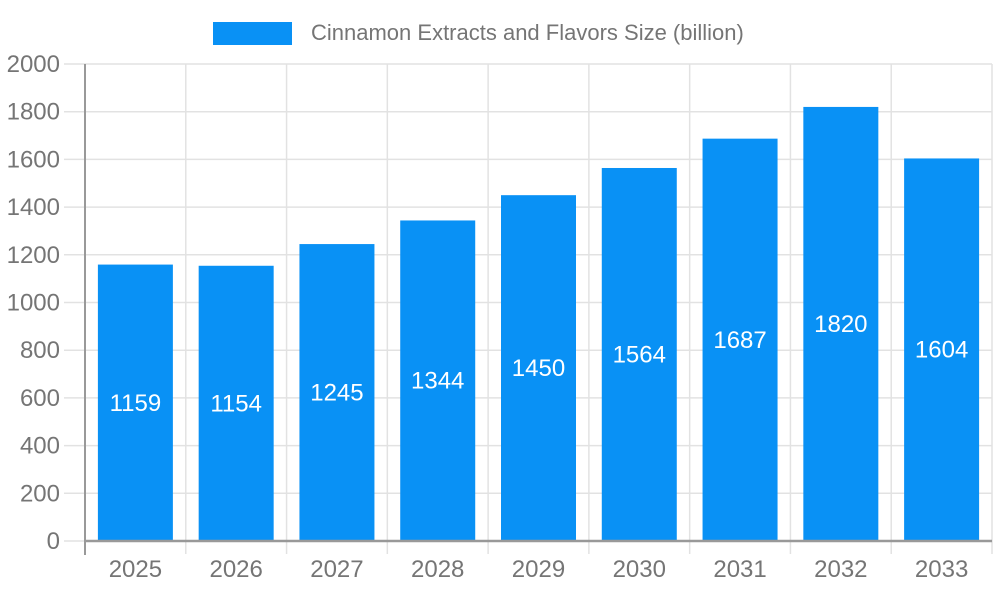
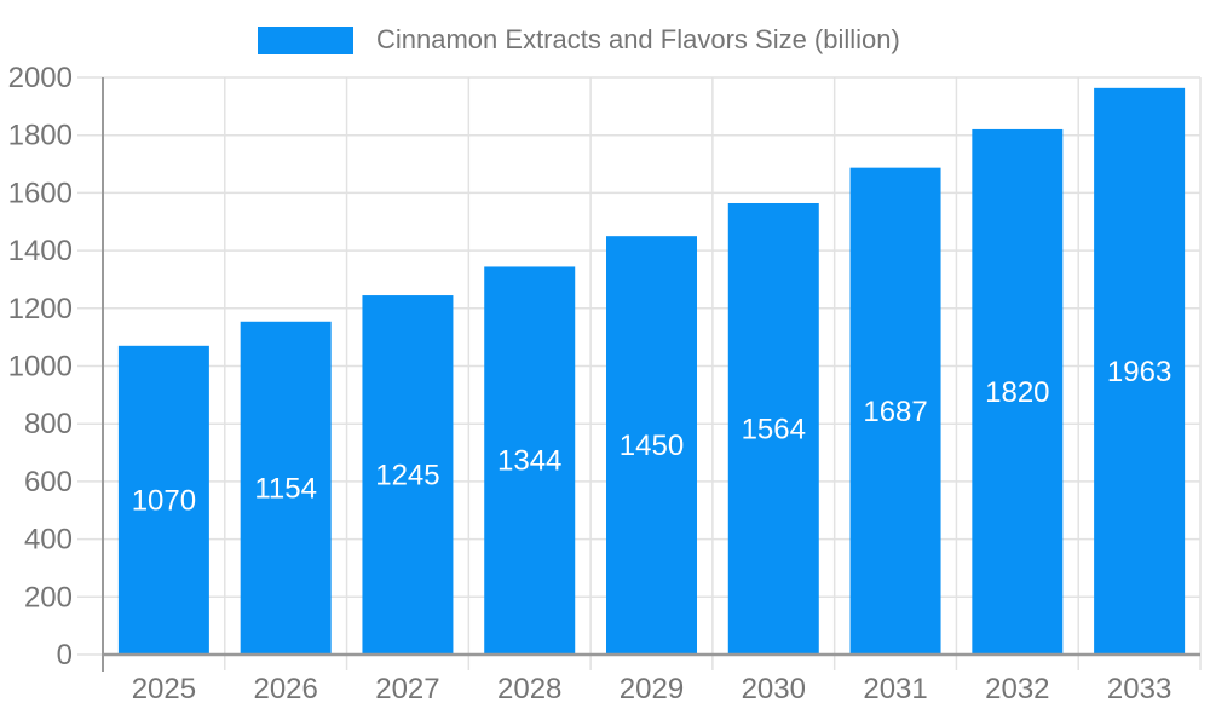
2025: 1159 -> 1070
2033: 1604 -> 1963
